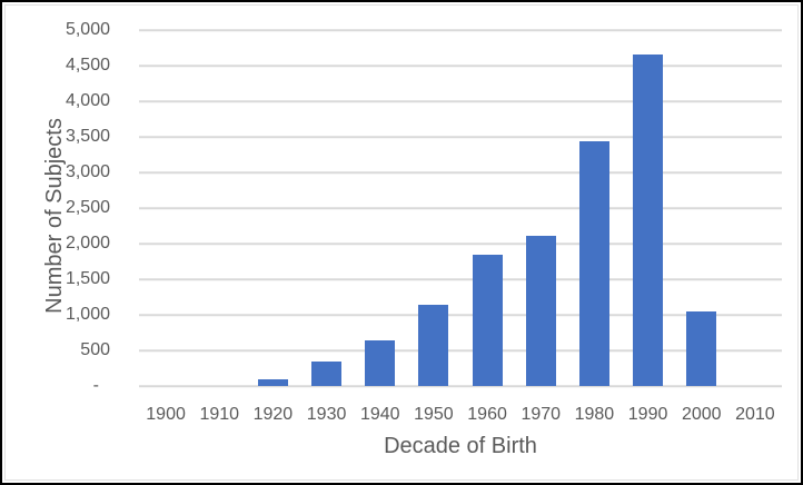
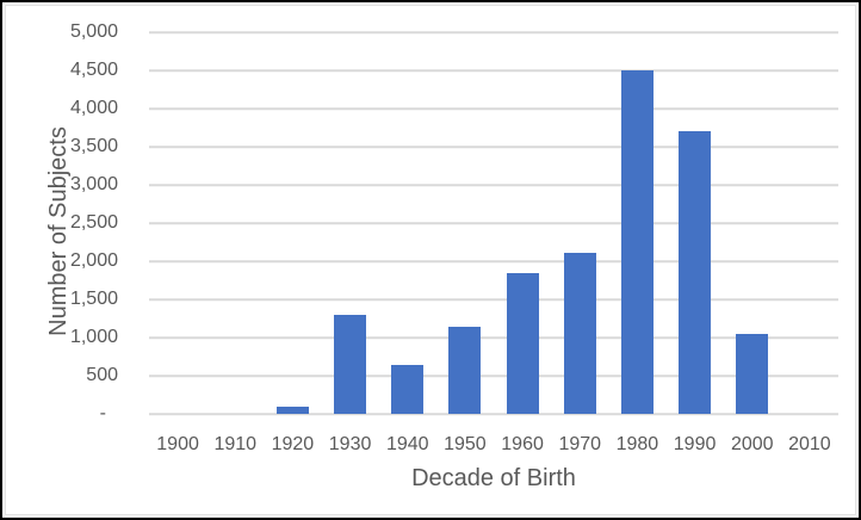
1930: 400 -> 1300
1980: 3400 -> 4500
1990: 4700 -> 3700
